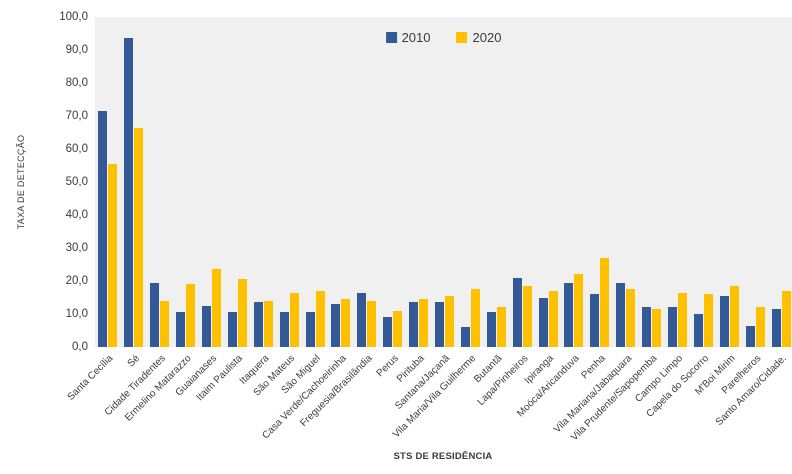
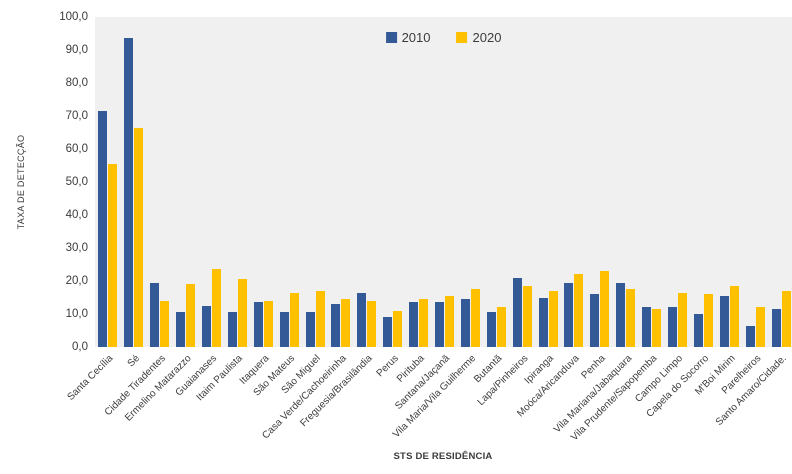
2010/Vila Maria/Vila Guilherme: 6 -> 14
2020/Penha: 27 -> 23
